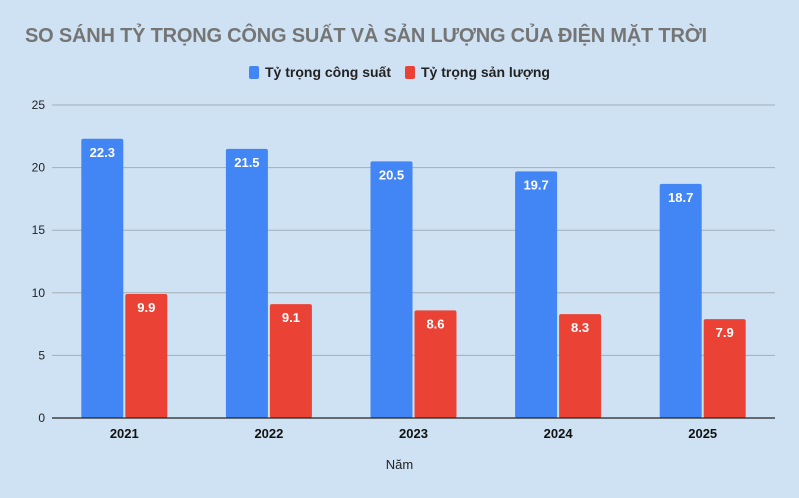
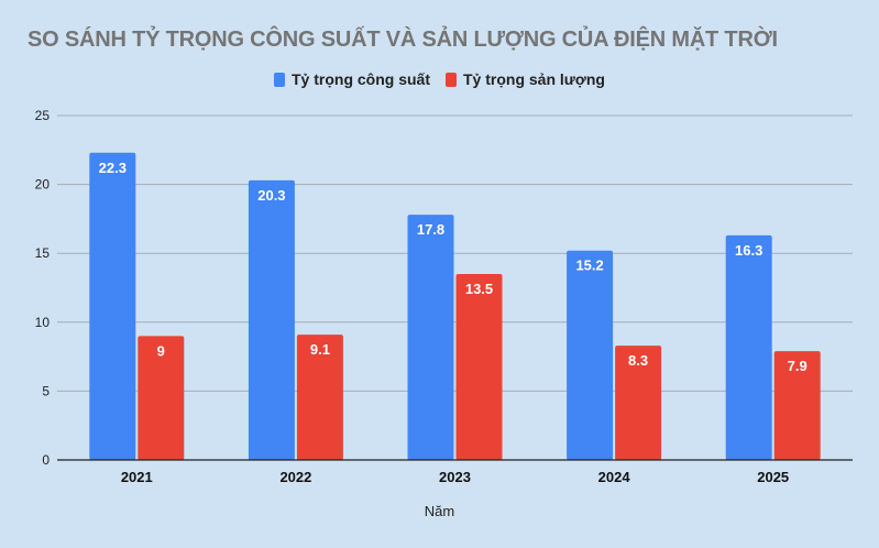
Tỷ trọng sản lượng/2021: 9.9 -> 9
Tỷ trọng công suất/2022: 21.5 -> 20.3
Tỷ trọng công suất/2023: 20.5 -> 17.8
Tỷ trọng sản lượng/2023: 8.6 -> 13.5
Tỷ trọng công suất/2024: 19.7 -> 15.2
Tỷ trọng công suất/2025: 18.7 -> 16.3
